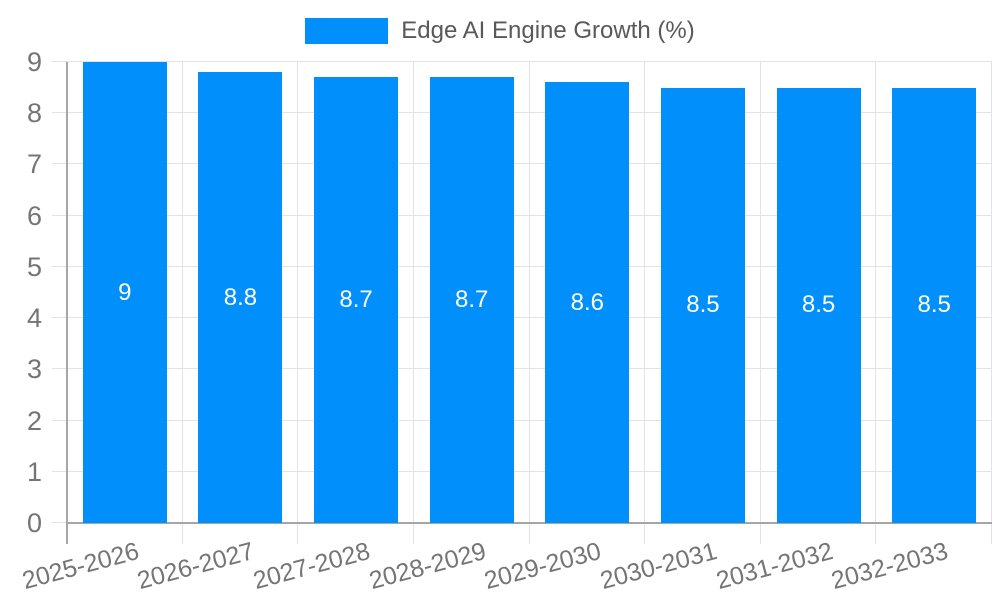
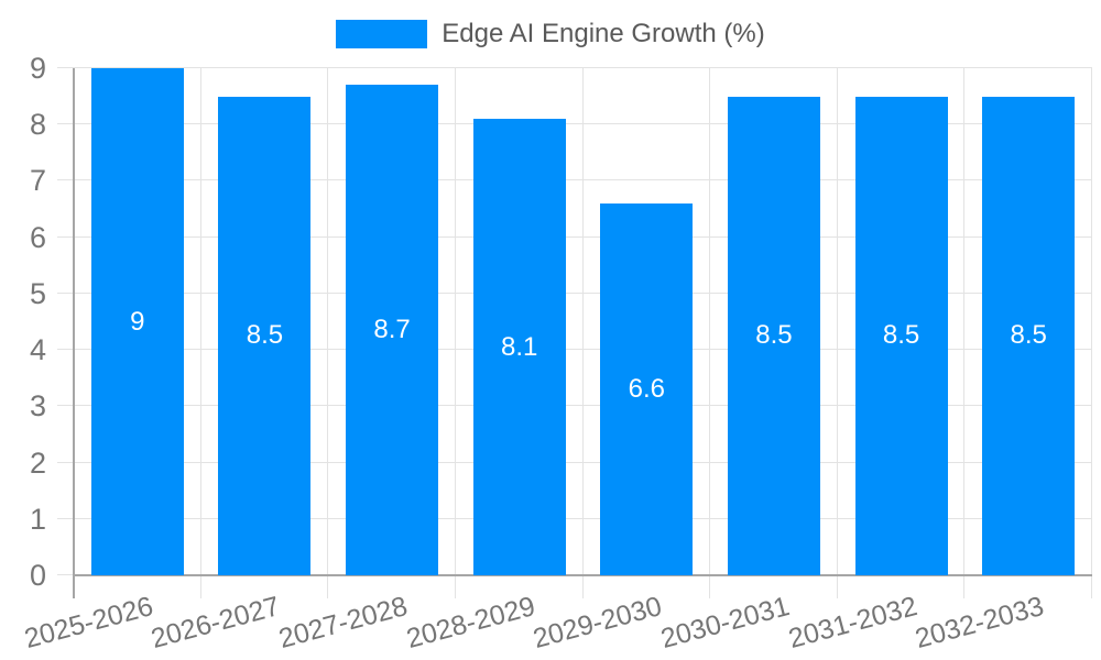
2026-2027: 8.8 -> 8.5
2028-2029: 8.7 -> 8.1
2029-2030: 8.6 -> 6.6
